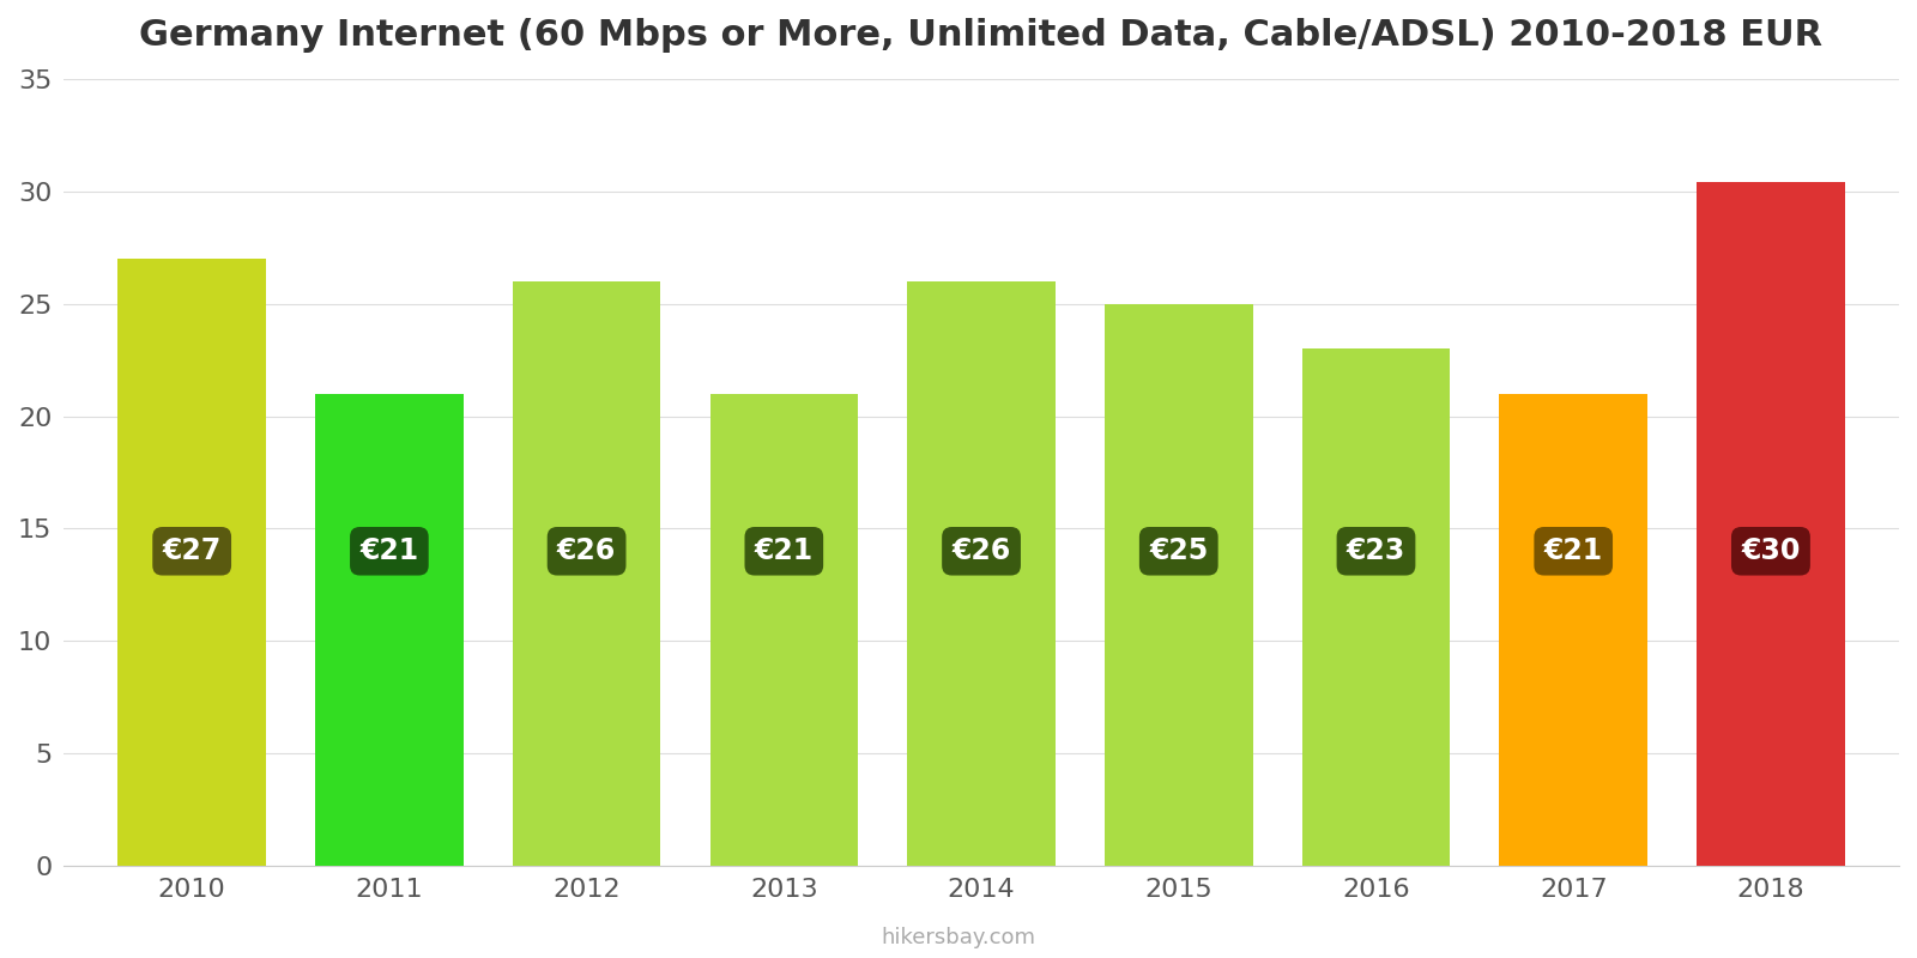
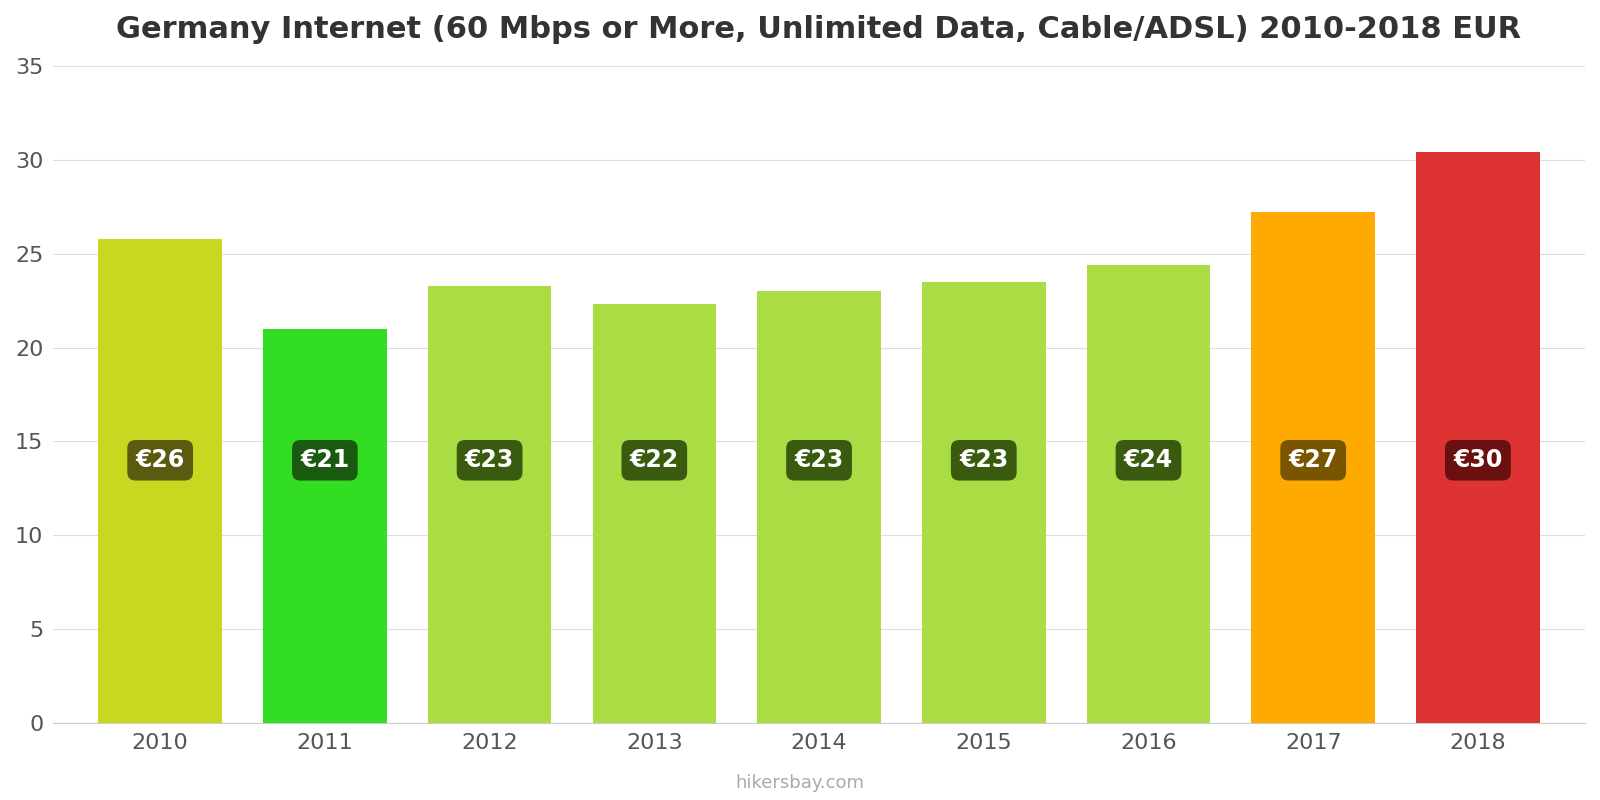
2010: €27 -> €26
2012: €26 -> €23
2013: €21 -> €22
2014: €26 -> €23
2015: €25 -> €23
2016: €23 -> €24
2017: €21 -> €27
